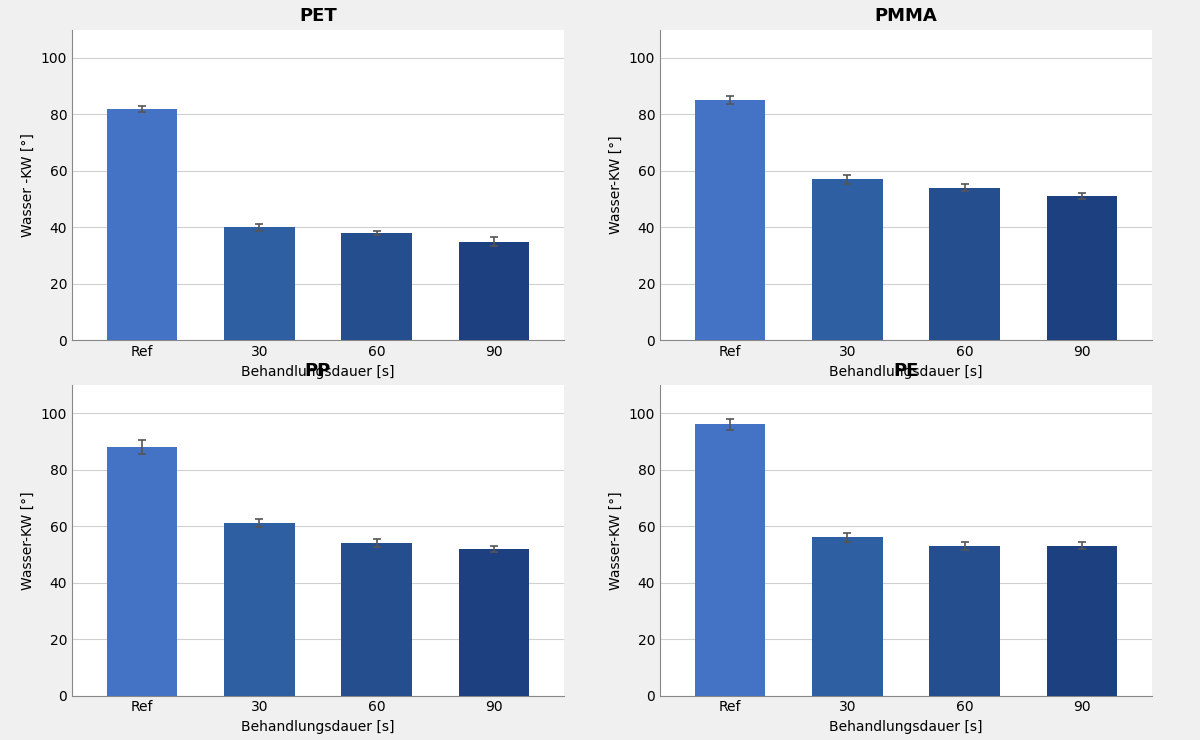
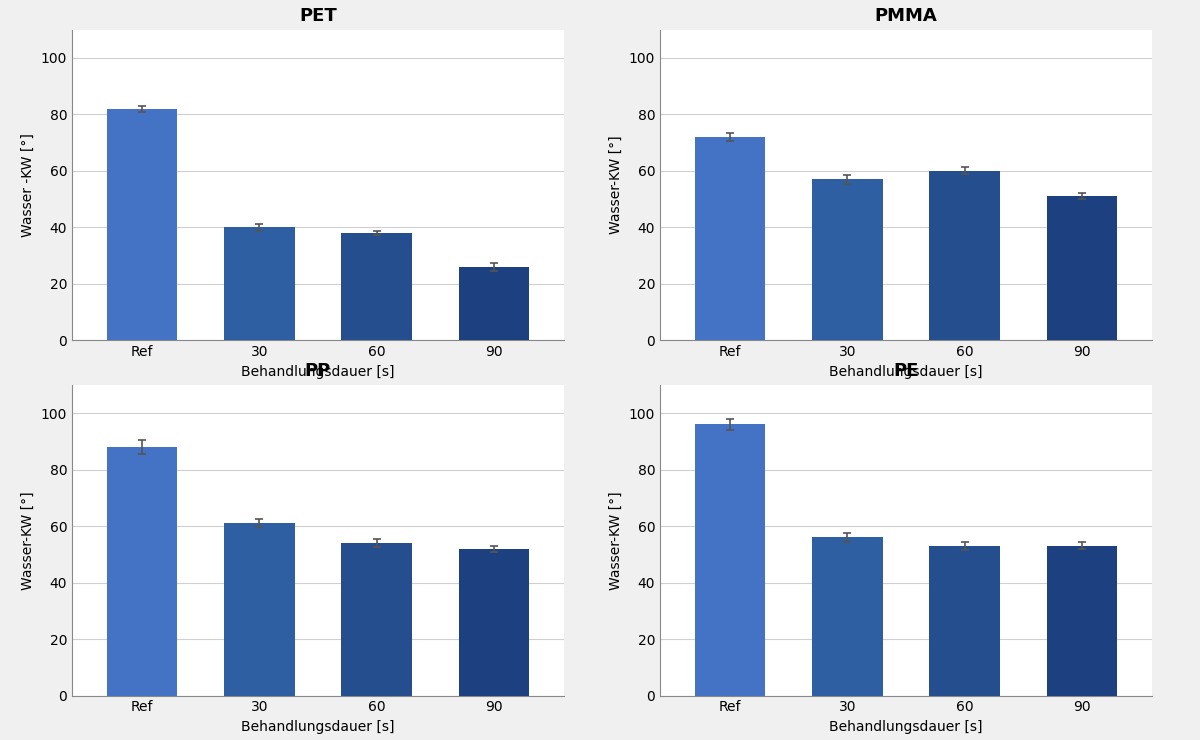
PET/90: 35 -> 26
PMMA/Ref: 85 -> 72
PMMA/60: 54 -> 60
